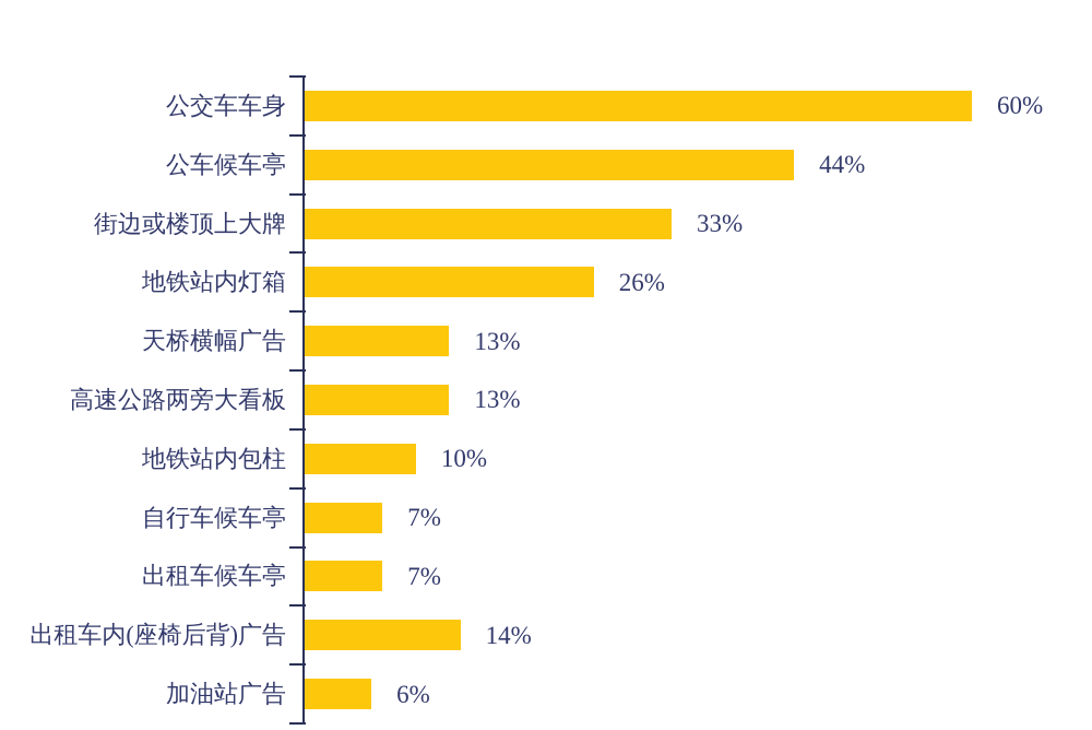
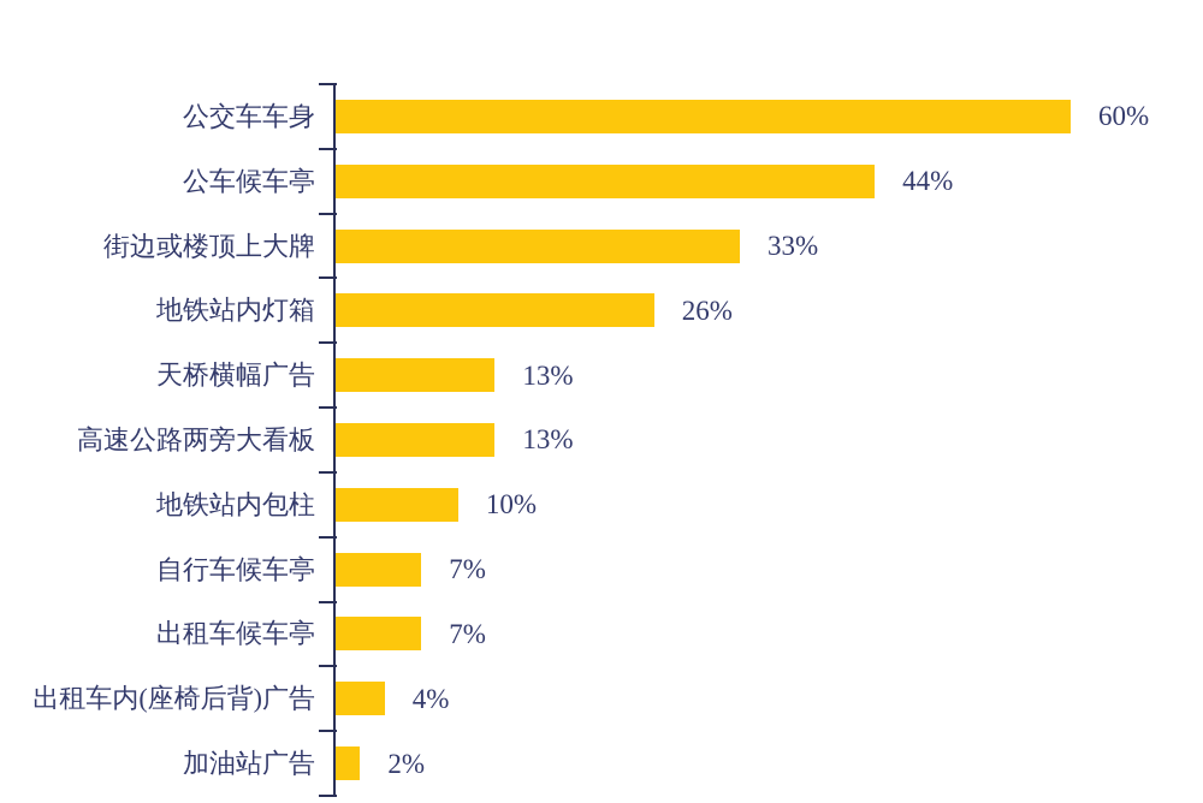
出租车内(座椅后背)广告: 14% -> 4%
加油站广告: 6% -> 2%
